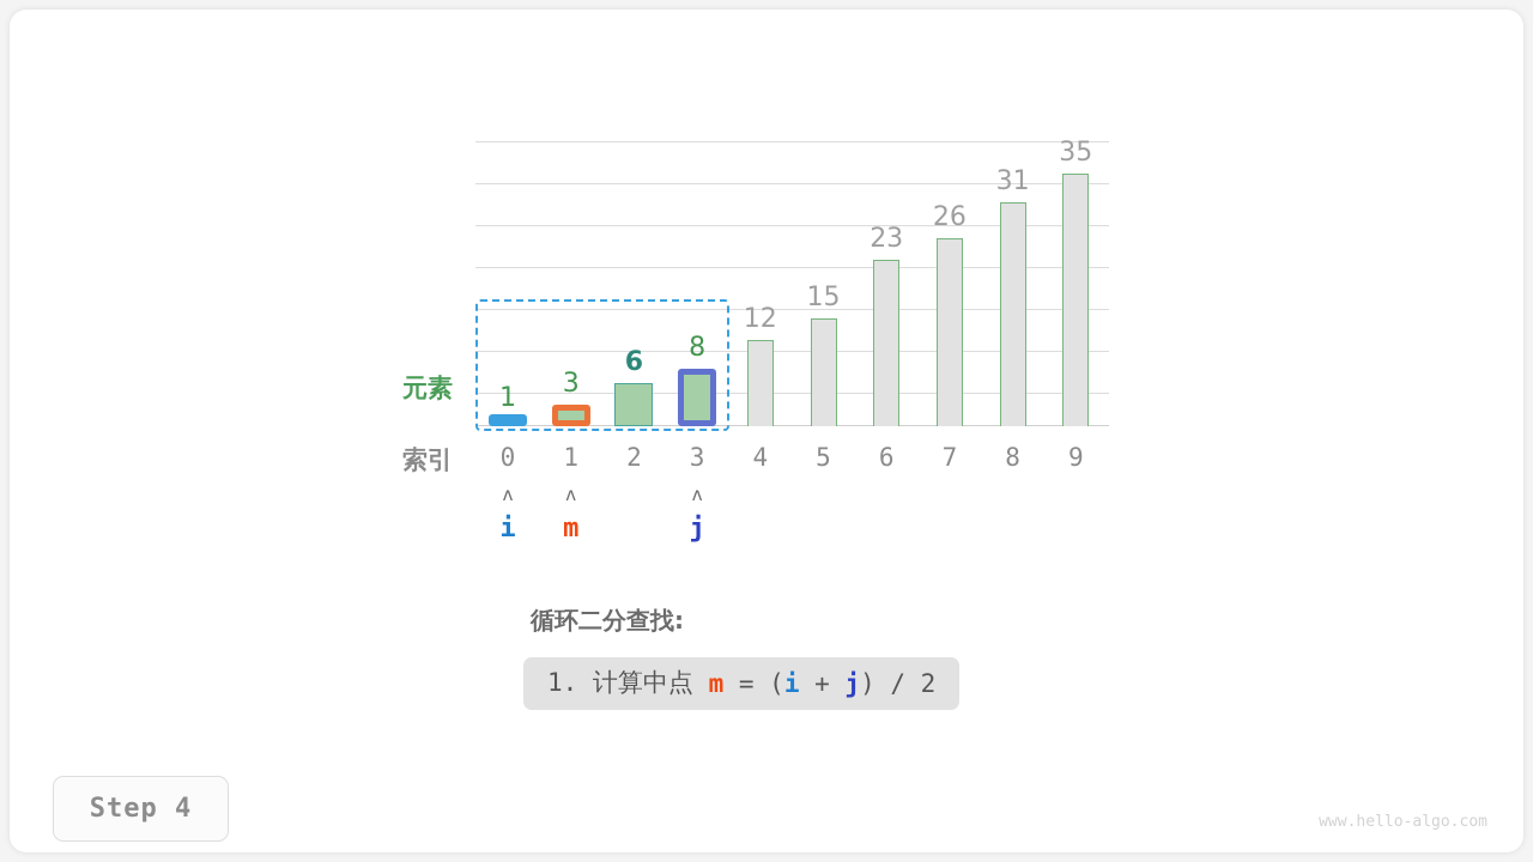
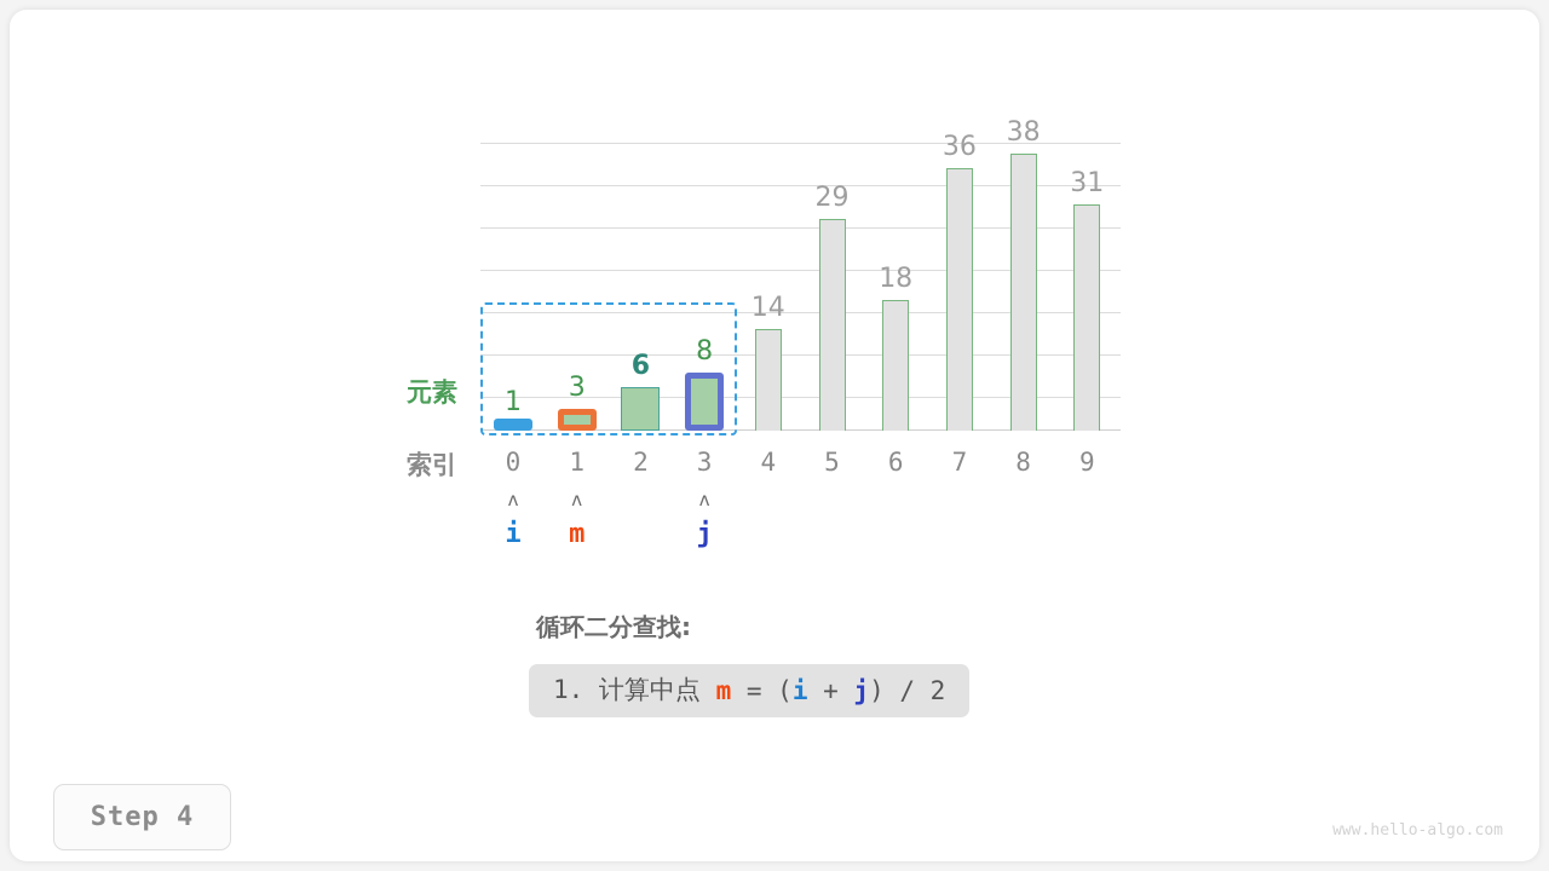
4: 12 -> 14
5: 15 -> 29
6: 23 -> 18
7: 26 -> 36
8: 31 -> 38
9: 35 -> 31
